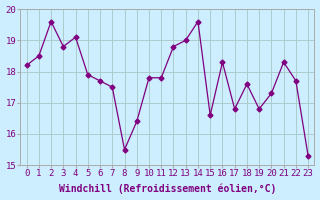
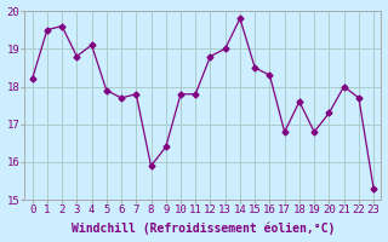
1: 18.5 -> 19.5
7: 17.5 -> 17.8
8: 15.5 -> 15.9
14: 19.6 -> 19.8
15: 16.6 -> 18.5
21: 18.3 -> 18.0
